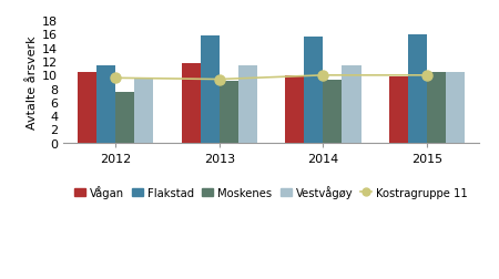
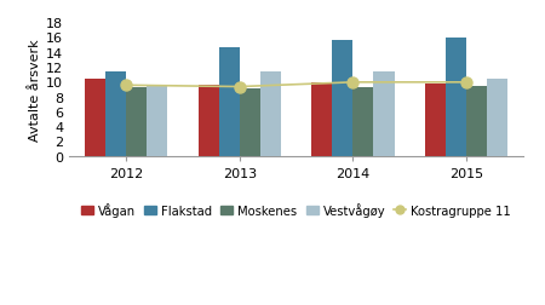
Moskenes/2012: 7.4 -> 9.2
Vågan/2013: 11.6 -> 9.6
Flakstad/2013: 15.8 -> 14.6
Moskenes/2015: 10.4 -> 9.4
